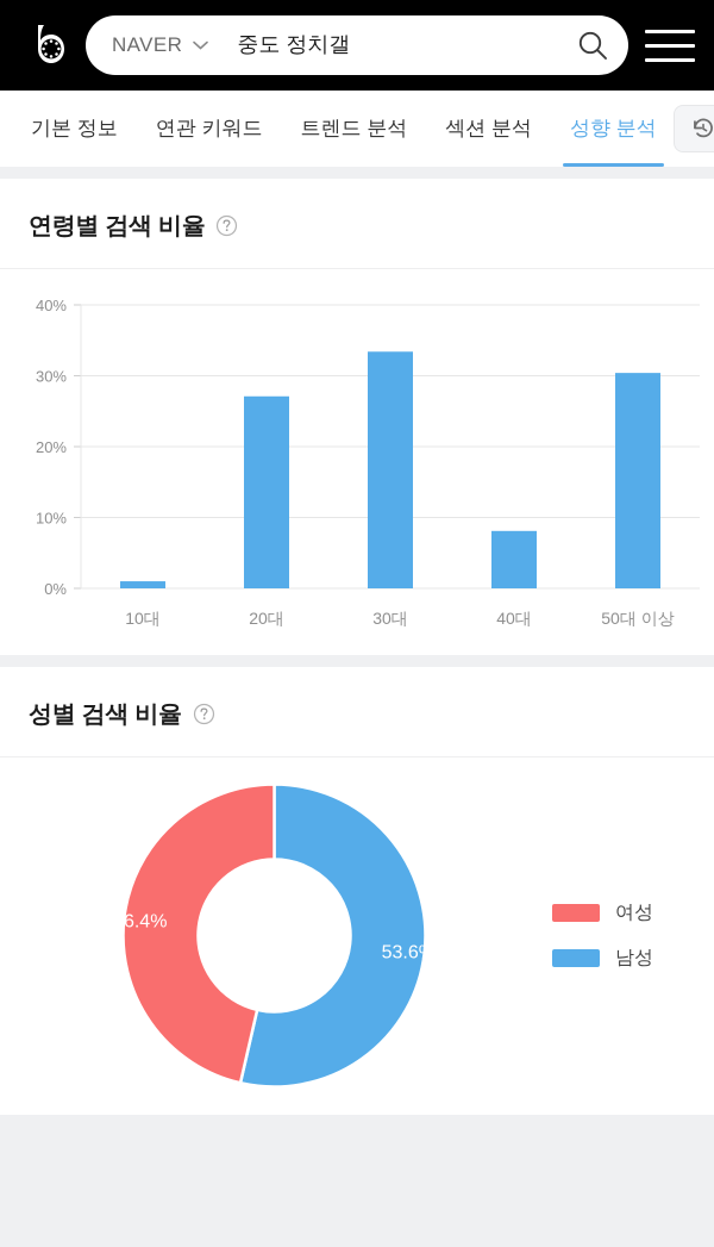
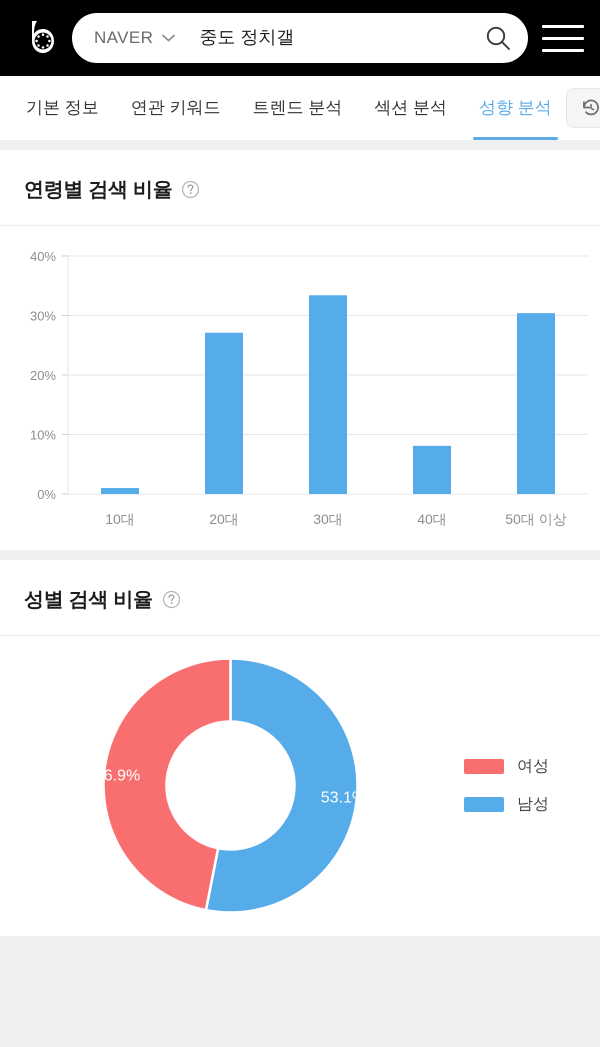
성별 검색 비율/남성: 53.6% -> 53.1%
성별 검색 비율/여성: 46.4% -> 46.9%
